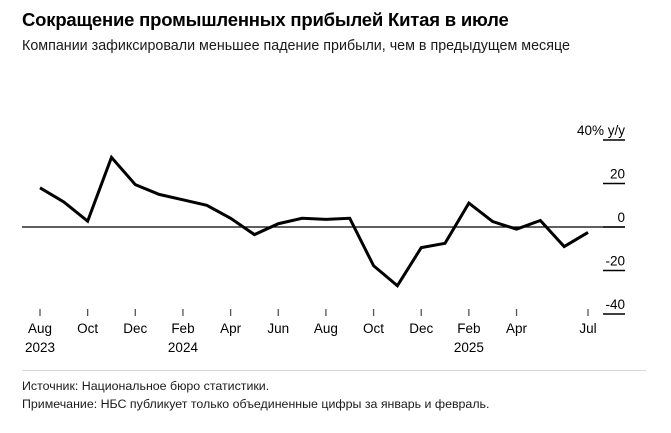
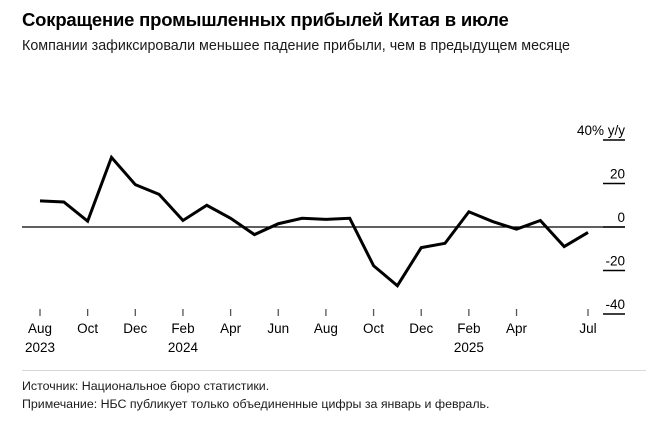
Aug 2023: 18 -> 12
Feb 2024: 12 -> 3
Feb 2025: 11 -> 7
